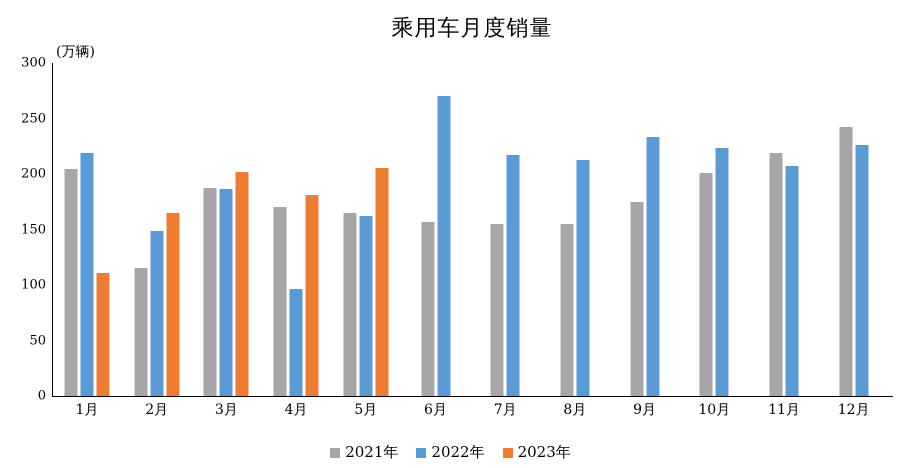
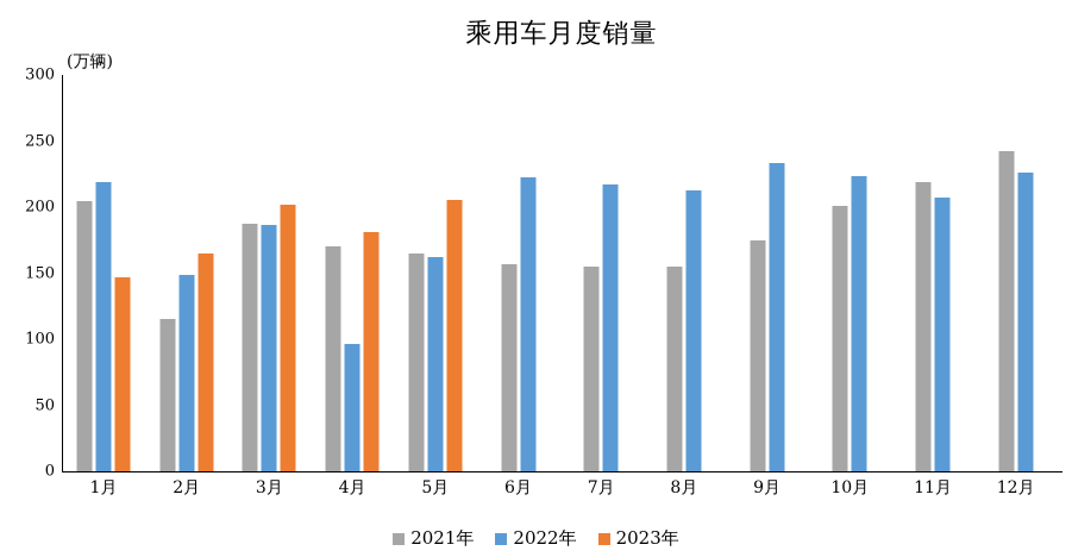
2023年/1月: 111 -> 147
2022年/6月: 270 -> 222
